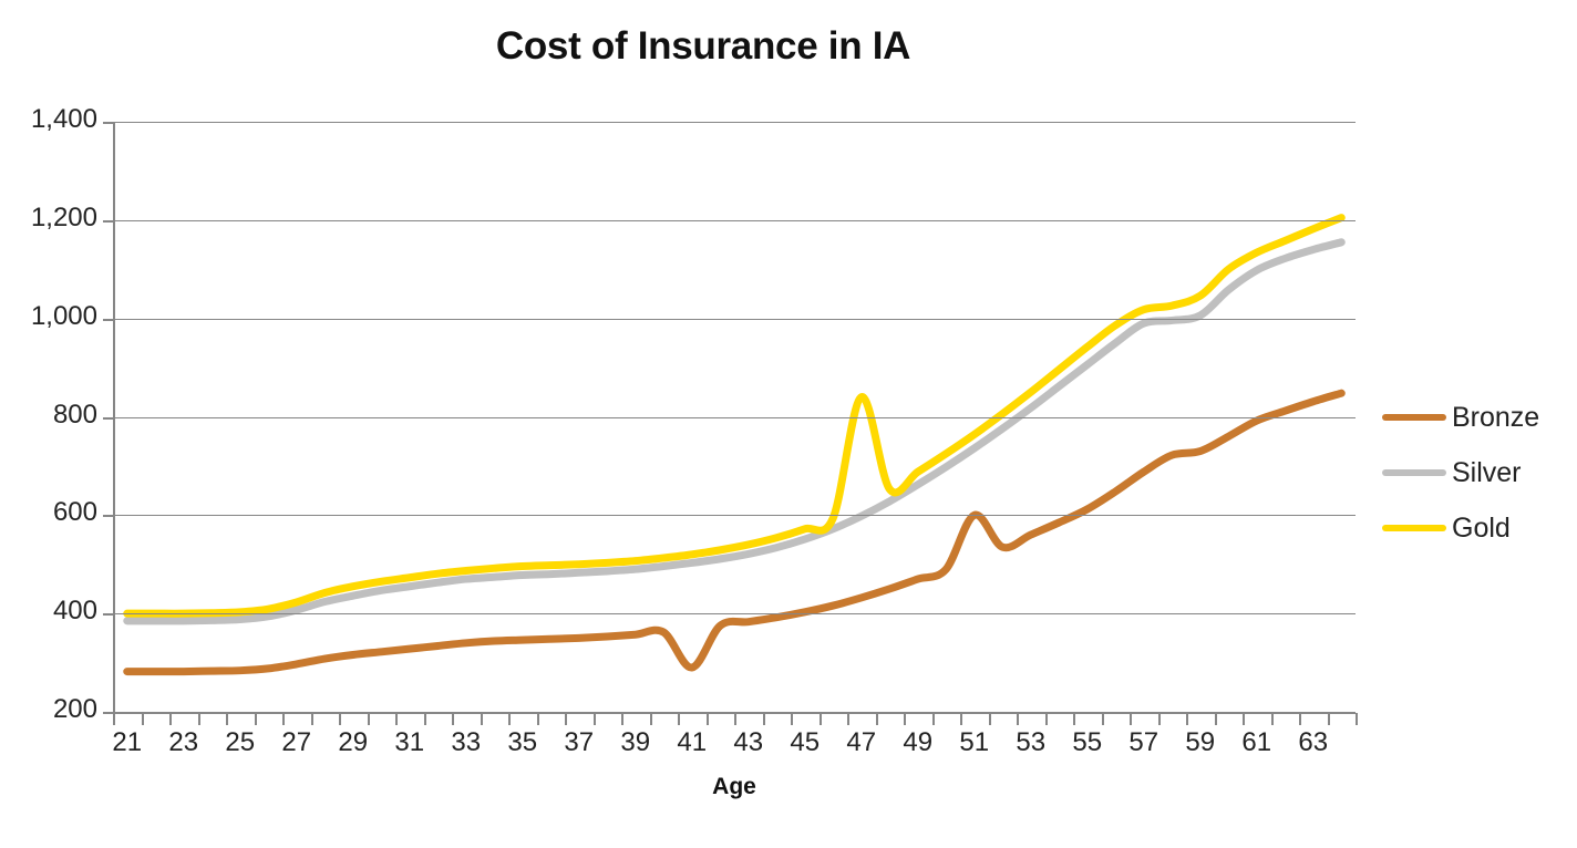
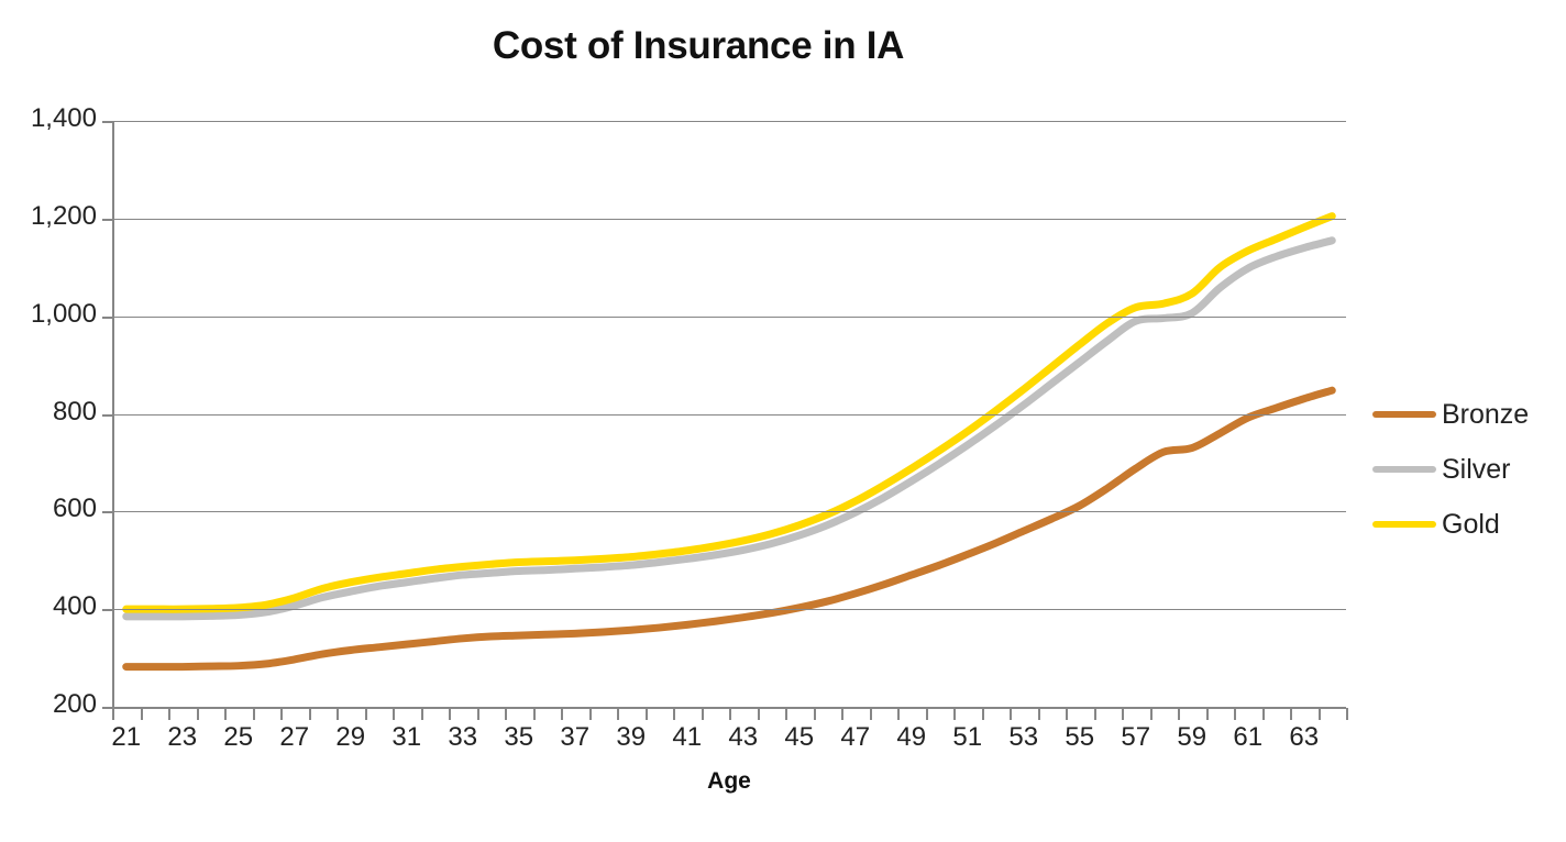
Bronze/41: 290 -> 370
Gold/47: 840 -> 620
Bronze/51: 600 -> 510
